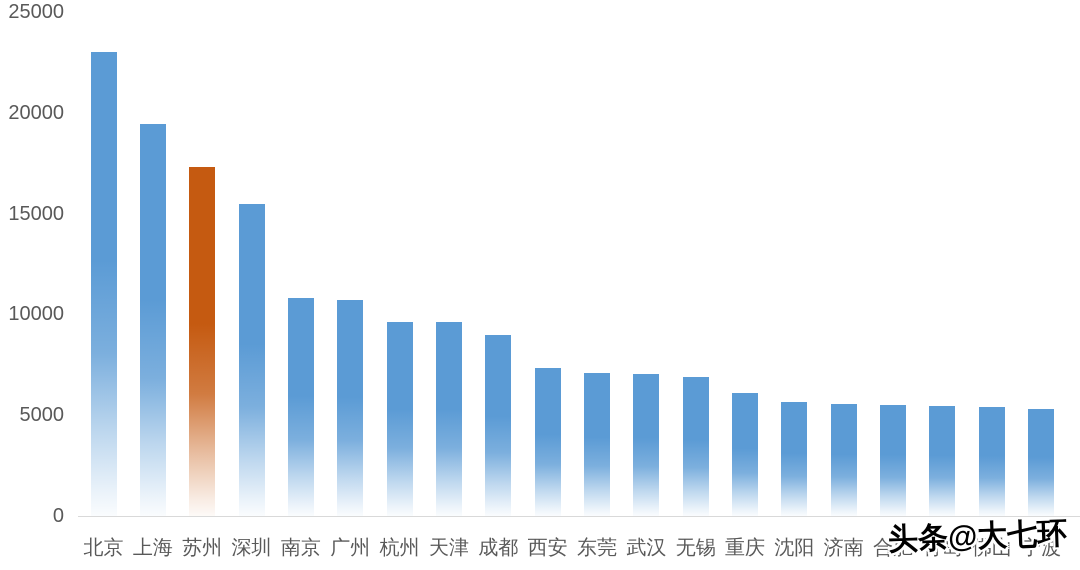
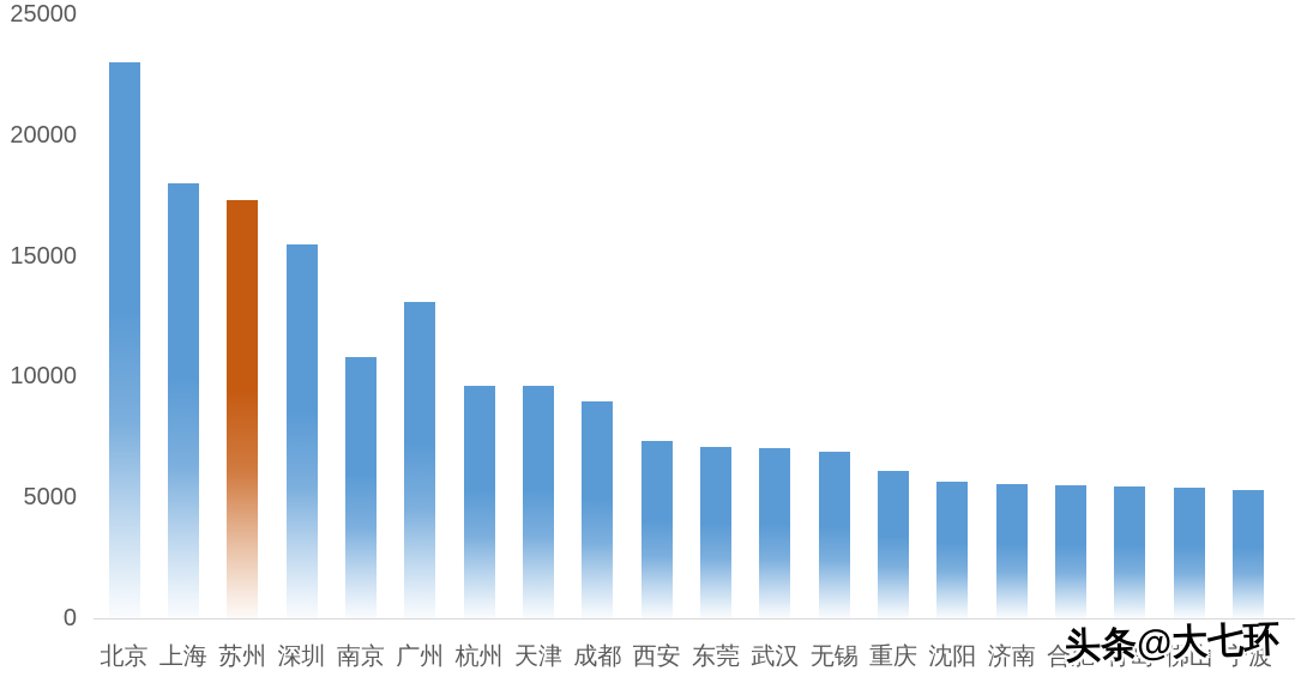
上海: 19400 -> 18000
广州: 10700 -> 13100
